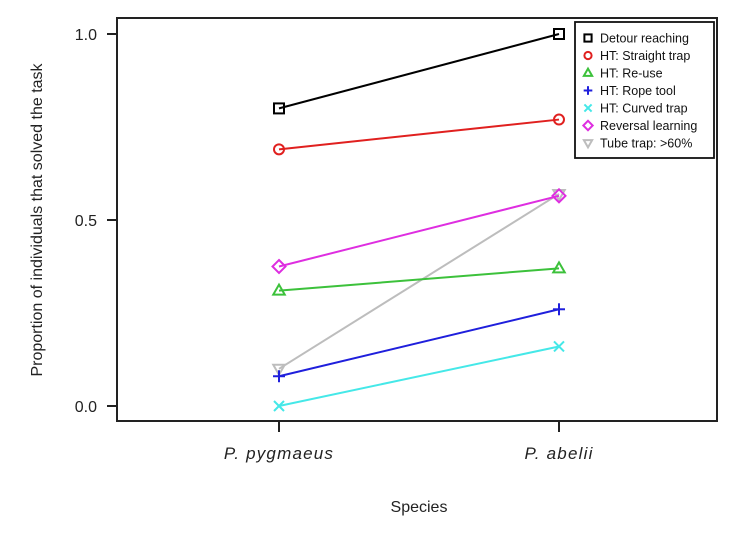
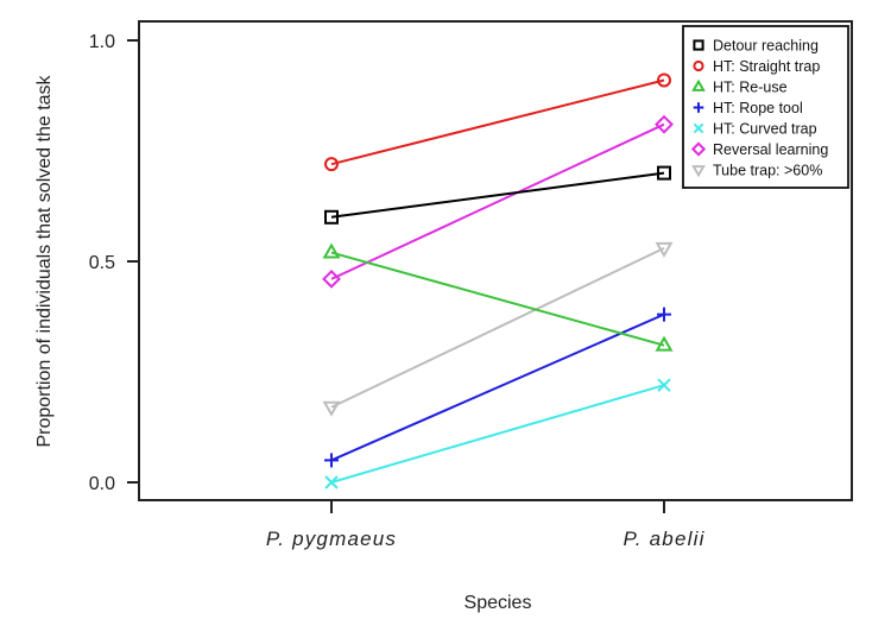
Detour reaching/P. pygmaeus: 0.8 -> 0.6
HT: Straight trap/P. pygmaeus: 0.69 -> 0.72
HT: Re-use/P. pygmaeus: 0.31 -> 0.52
HT: Rope tool/P. pygmaeus: 0.08 -> 0.05
Reversal learning/P. pygmaeus: 0.38 -> 0.46
Tube trap: >60%/P. pygmaeus: 0.10 -> 0.17
Detour reaching/P. abelii: 1.0 -> 0.7
HT: Straight trap/P. abelii: 0.77 -> 0.91
HT: Re-use/P. abelii: 0.37 -> 0.31
HT: Rope tool/P. abelii: 0.26 -> 0.38
HT: Curved trap/P. abelii: 0.16 -> 0.22
Reversal learning/P. abelii: 0.56 -> 0.81
Tube trap: >60%/P. abelii: 0.57 -> 0.53
